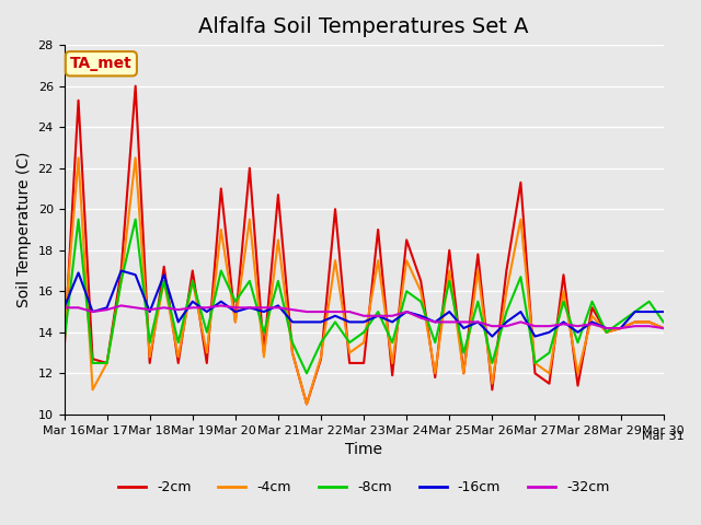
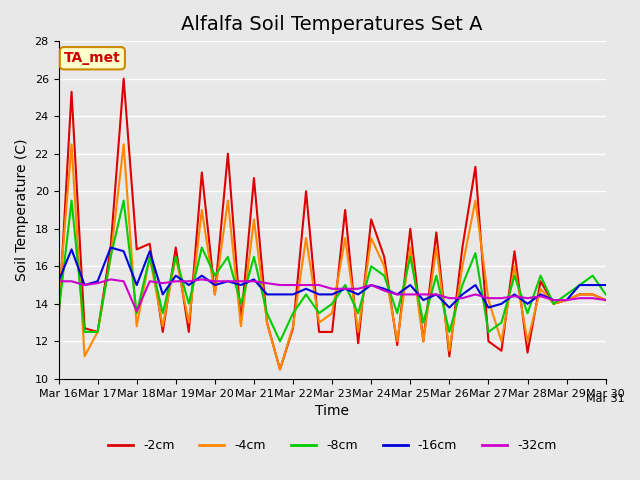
-2cm/Mar 18: 12.5 -> 16.9
-32cm/Mar 18: 15.1 -> 13.6
-4cm/Mar 27: 12.5 -> 14.2
